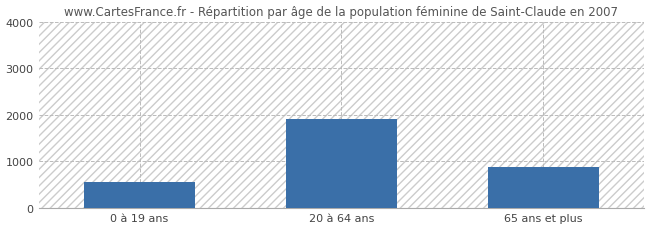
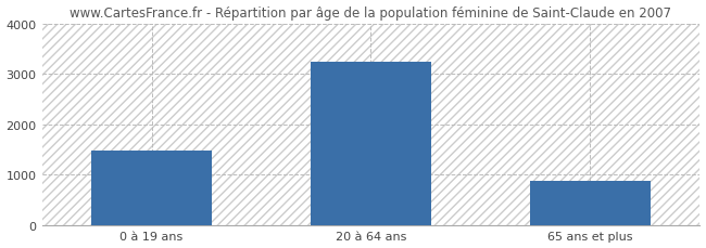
0 à 19 ans: 550 -> 1480
20 à 64 ans: 1900 -> 3230
